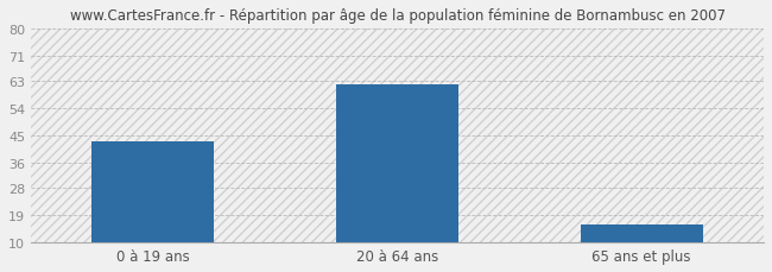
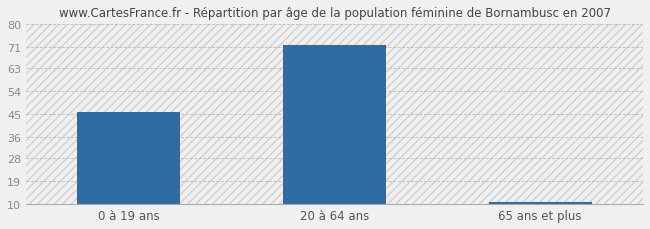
0 à 19 ans: 43 -> 46
20 à 64 ans: 62 -> 72
65 ans et plus: 16 -> 11
